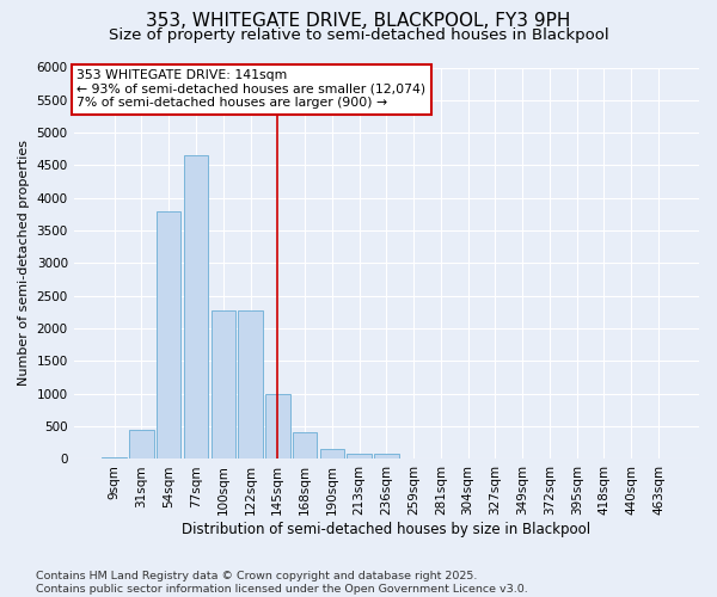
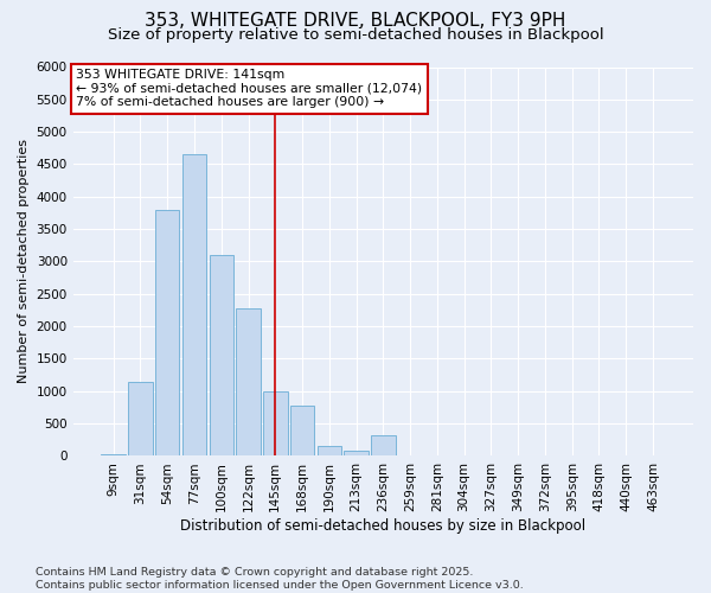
31sqm: 450 -> 1140
100sqm: 2280 -> 3100
168sqm: 420 -> 780
236sqm: 80 -> 320
